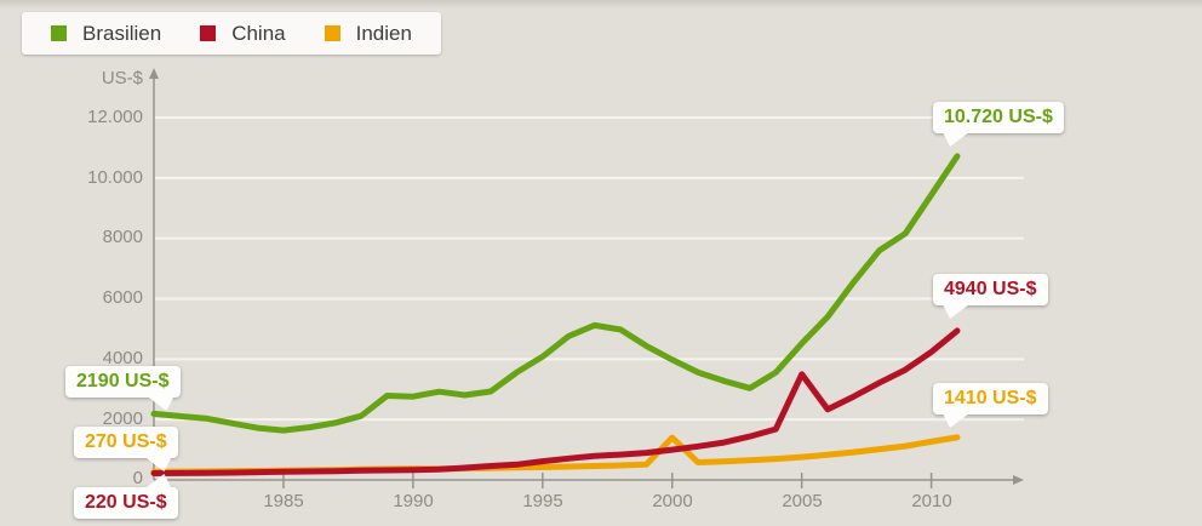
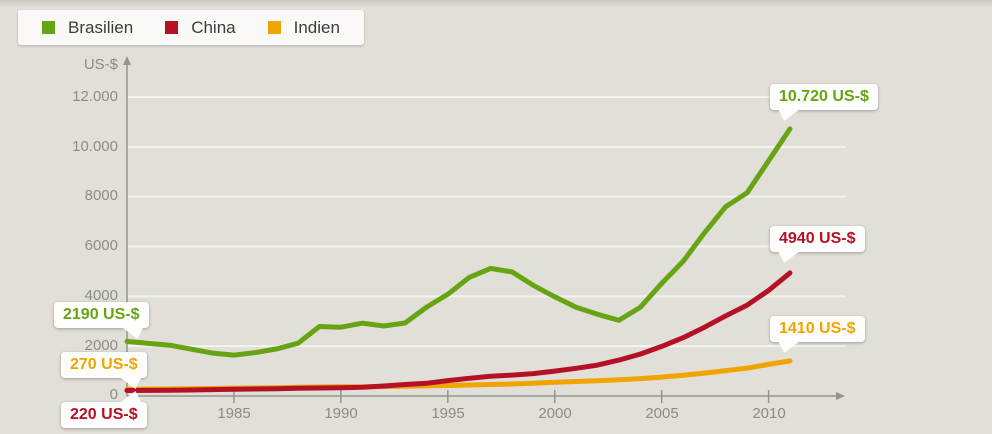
Indien/2000: 1400 -> 600
China/2005: 3500 -> 2000
